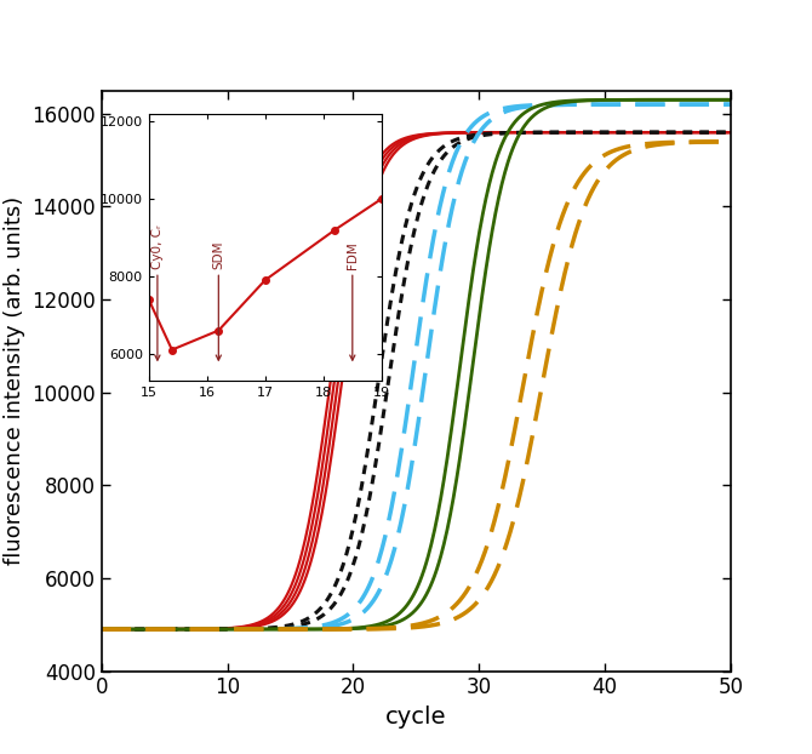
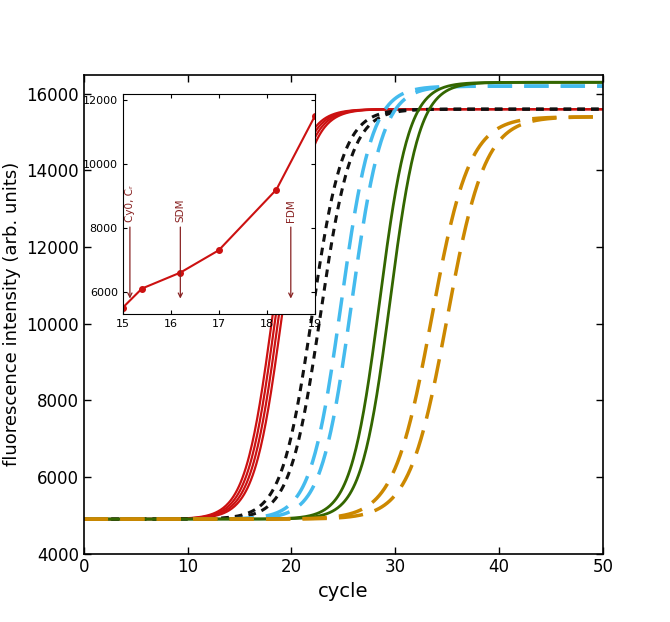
15: 7400 -> 5500
17: 7900 -> 7300
19: 10000 -> 11500
